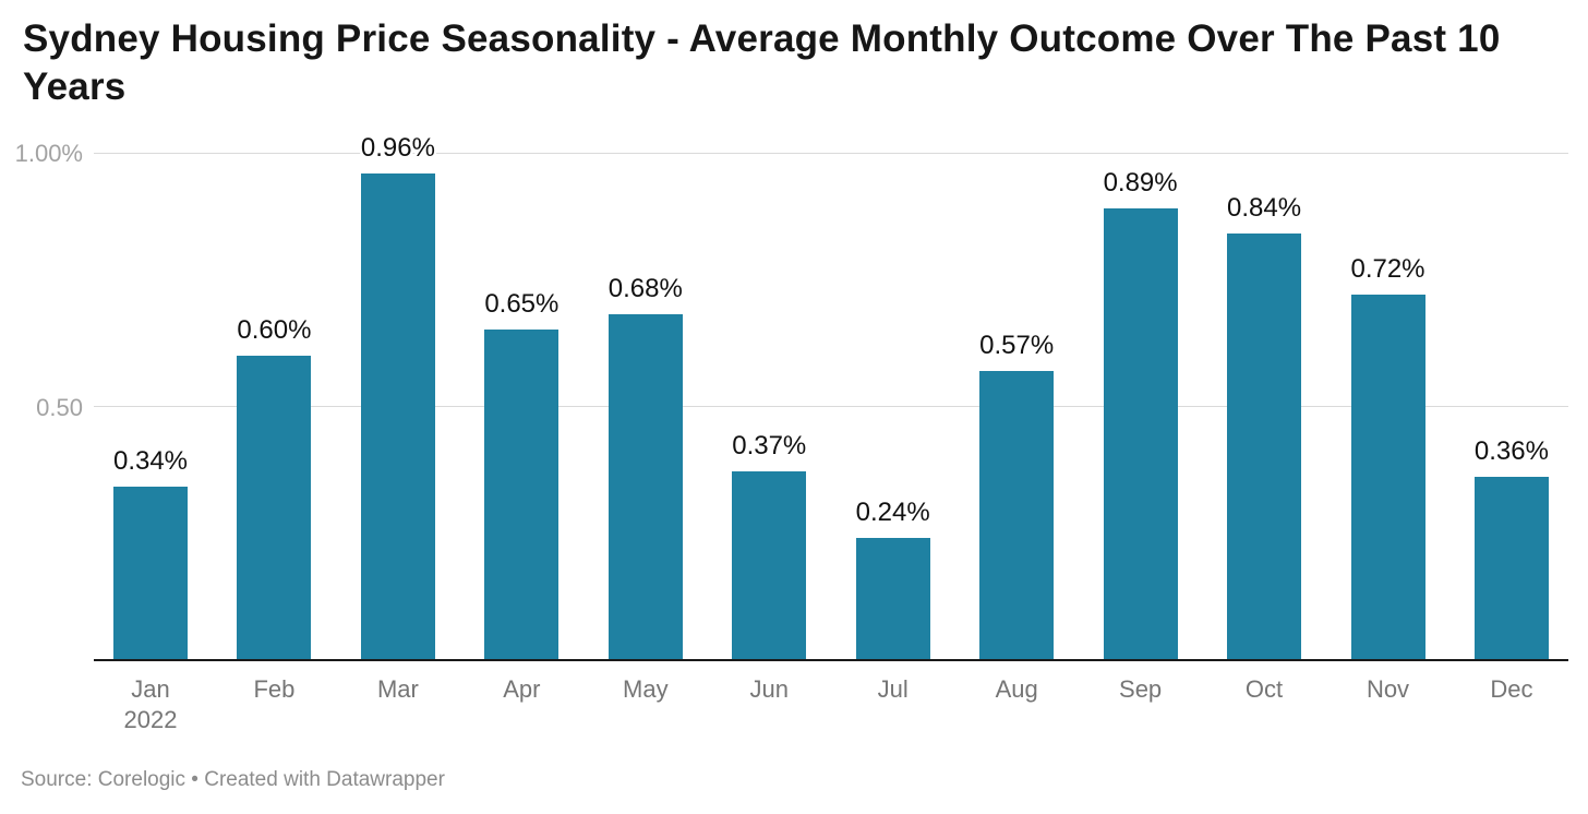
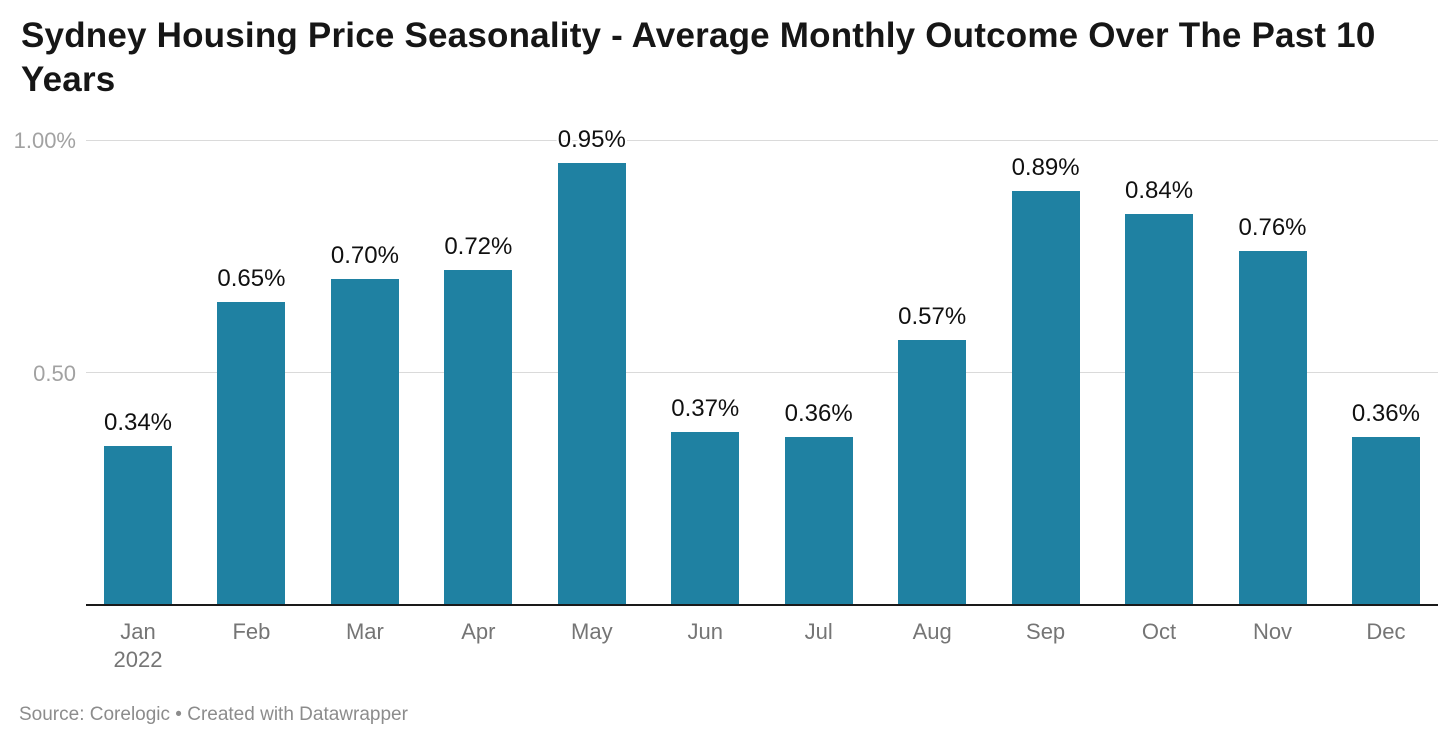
Feb: 0.60% -> 0.65%
Mar: 0.96% -> 0.70%
Apr: 0.65% -> 0.72%
May: 0.68% -> 0.95%
Jul: 0.24% -> 0.36%
Nov: 0.72% -> 0.76%
